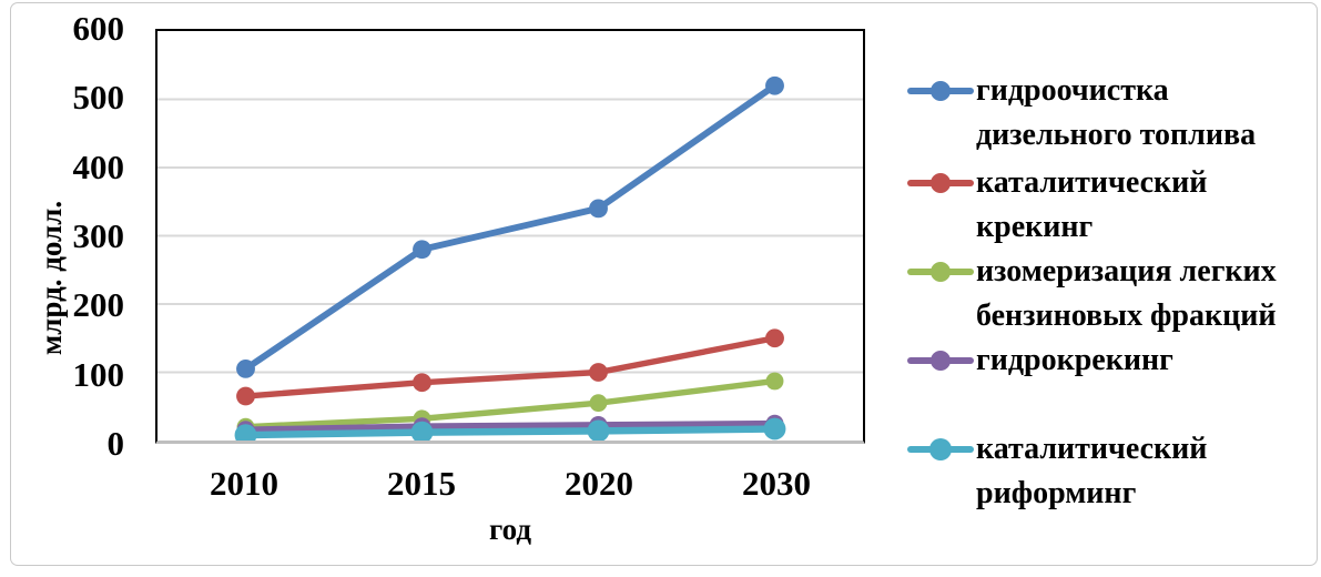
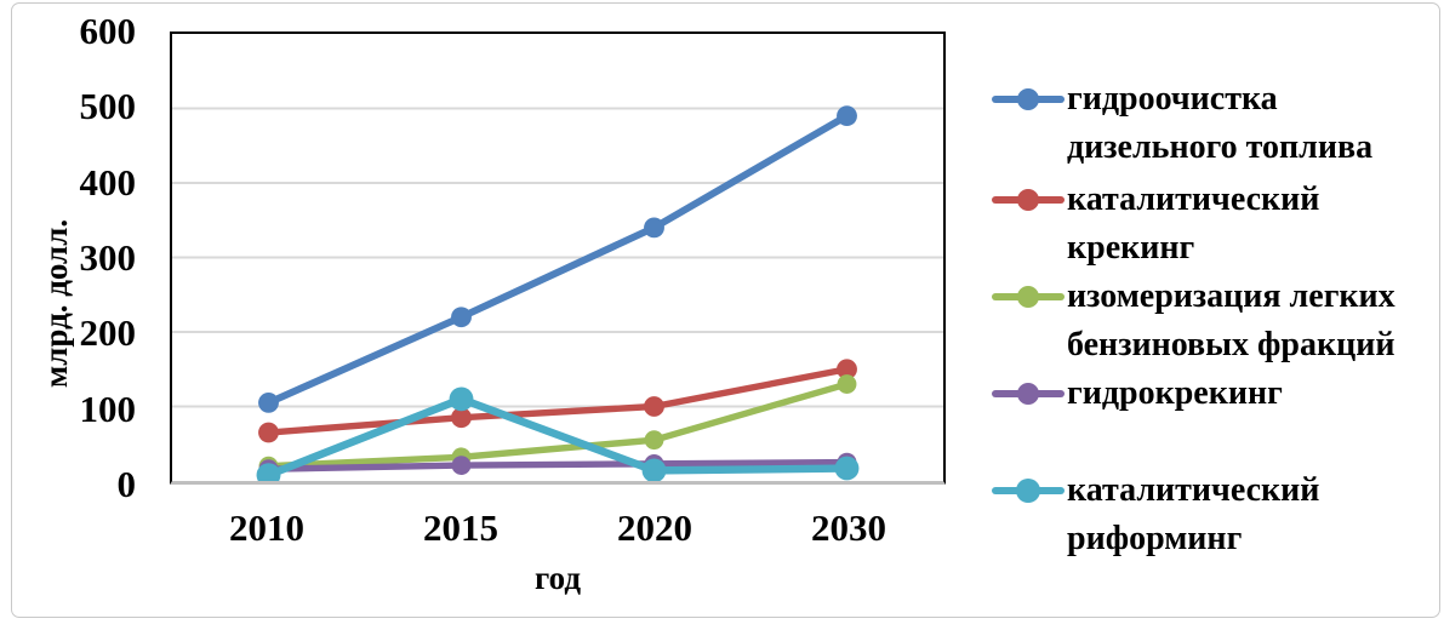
гидроочистка дизельного топлива/2015: 280 -> 220
каталитический риформинг/2015: 10 -> 110
гидроочистка дизельного топлива/2030: 520 -> 490
изомеризация легких бензиновых фракций/2030: 90 -> 130
